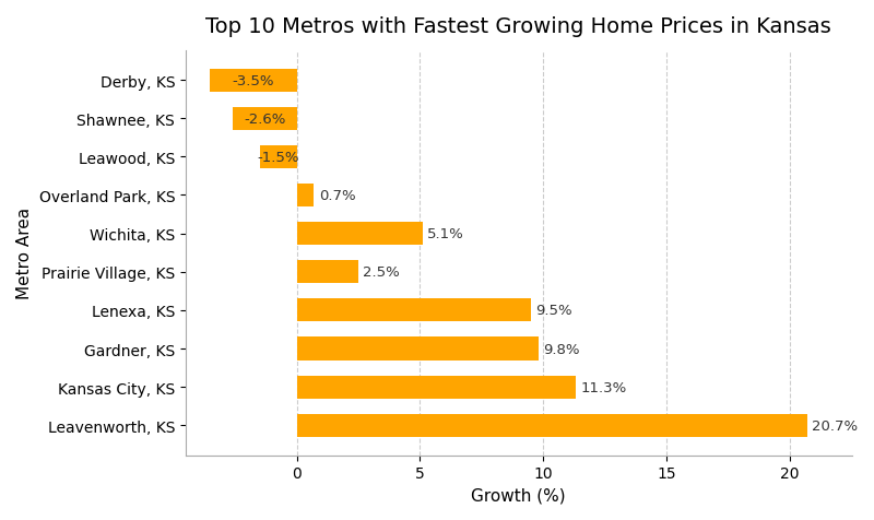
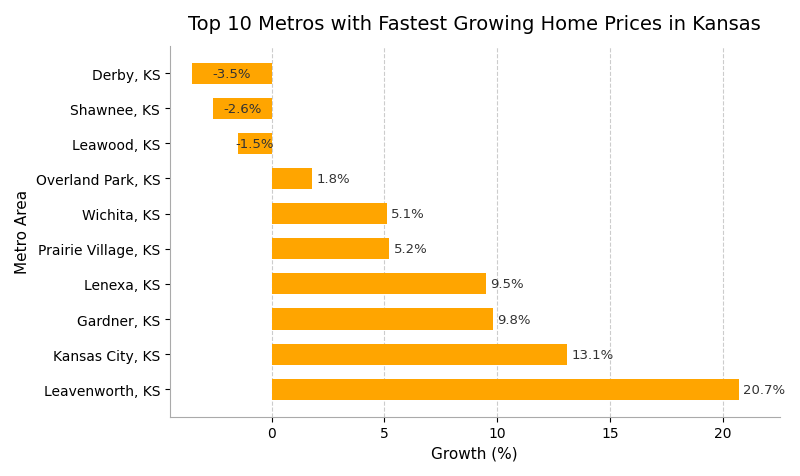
Overland Park, KS: 0.7% -> 1.8%
Prairie Village, KS: 2.5% -> 5.2%
Kansas City, KS: 11.3% -> 13.1%
